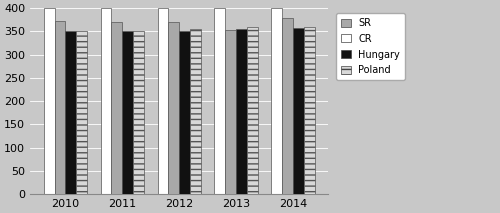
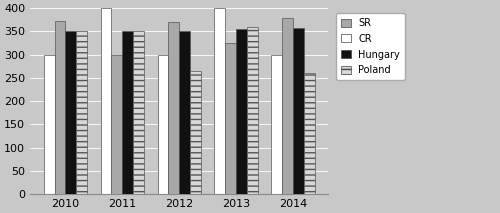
CR/2010: 400 -> 300
SR/2011: 371 -> 300
CR/2012: 400 -> 300
Poland/2012: 355 -> 265
SR/2013: 352 -> 325
CR/2014: 400 -> 300
Poland/2014: 360 -> 260
